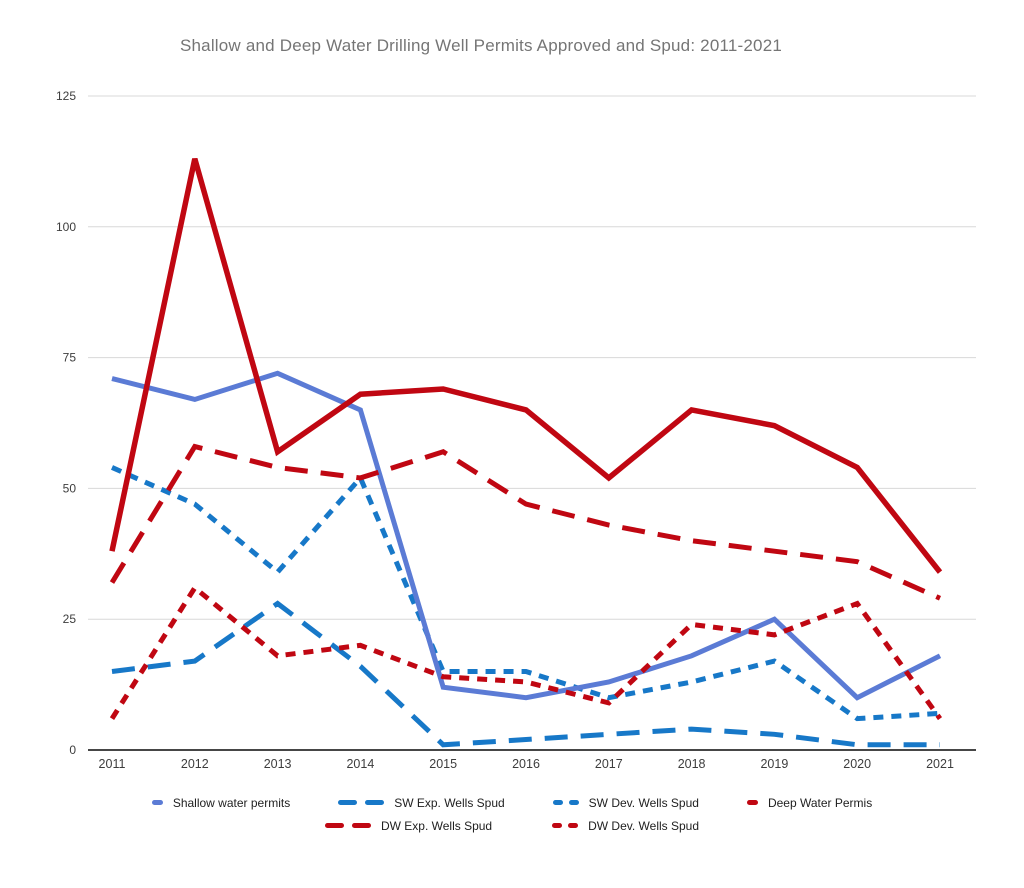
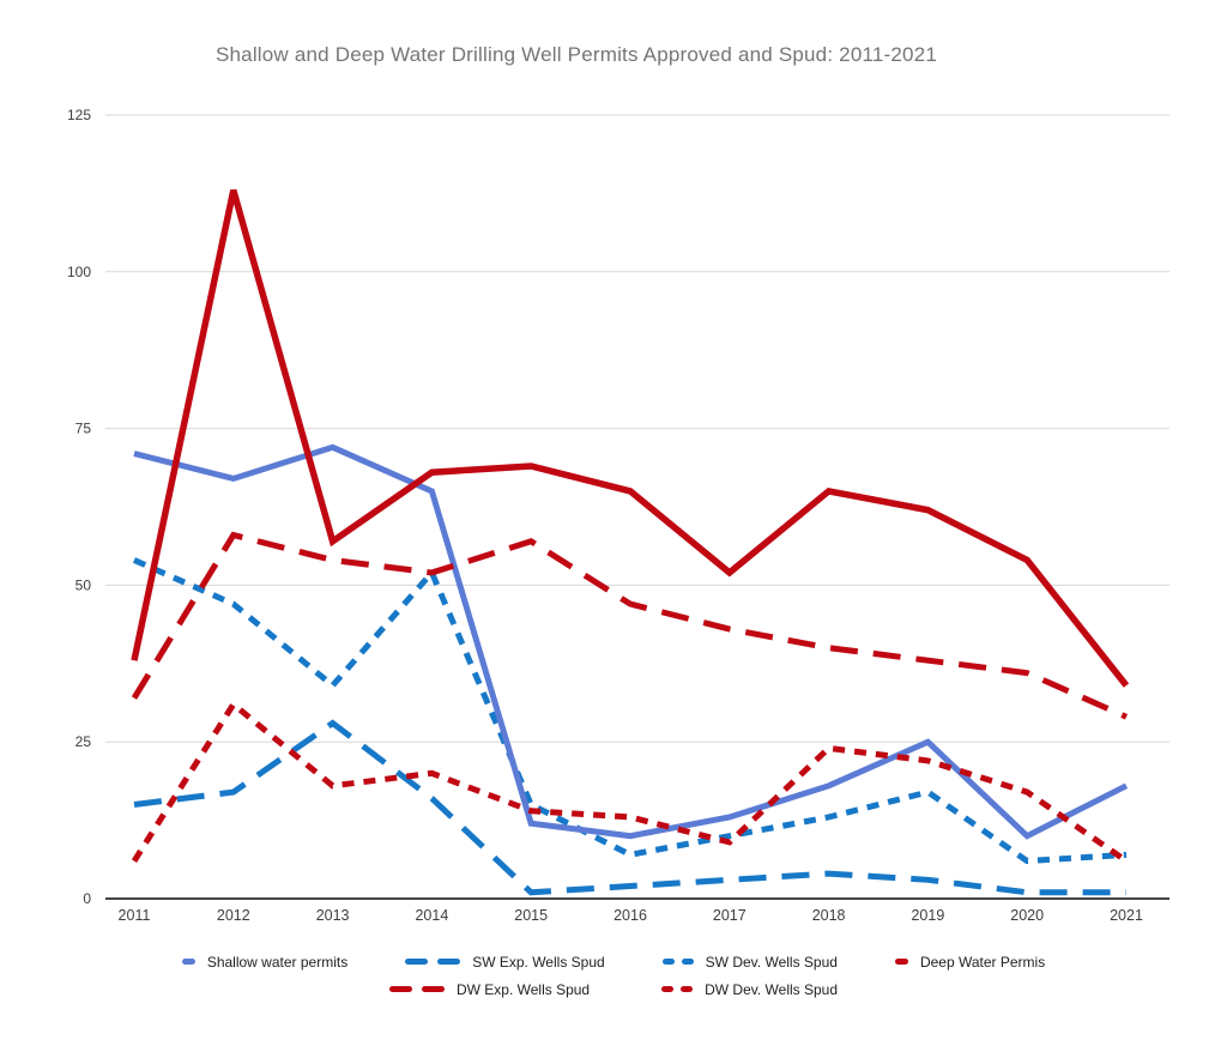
SW Dev. Wells Spud/2016: 15 -> 7
DW Dev. Wells Spud/2020: 28 -> 17
